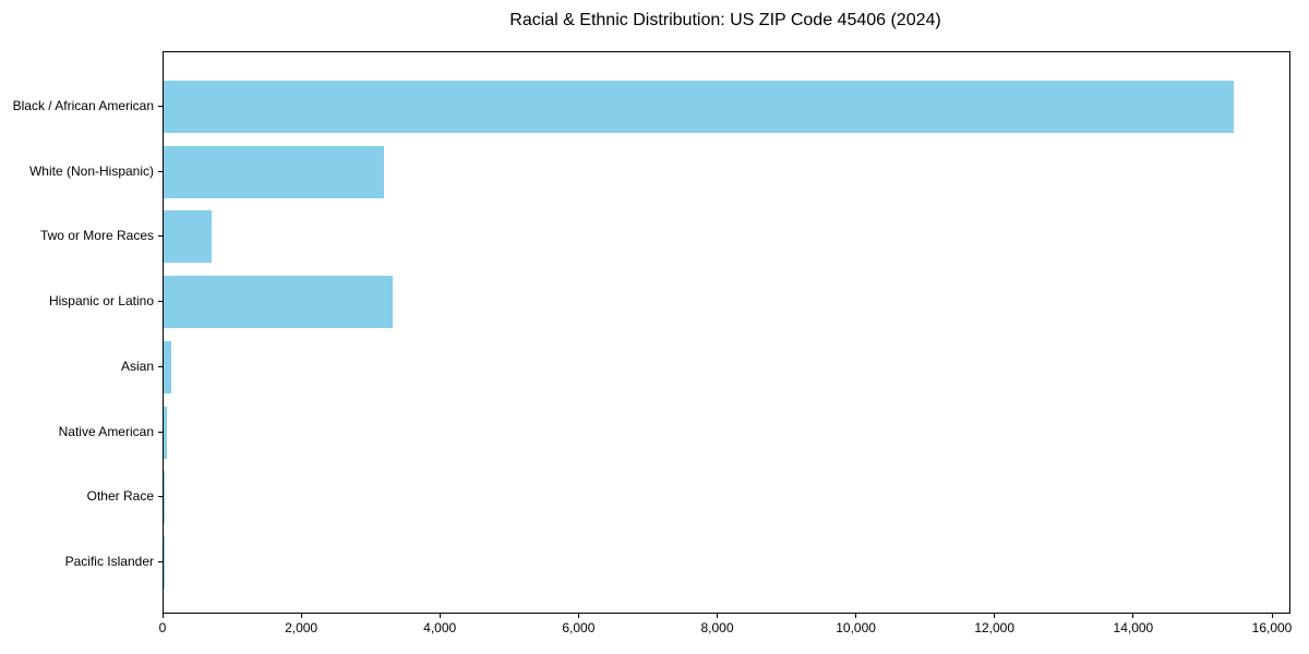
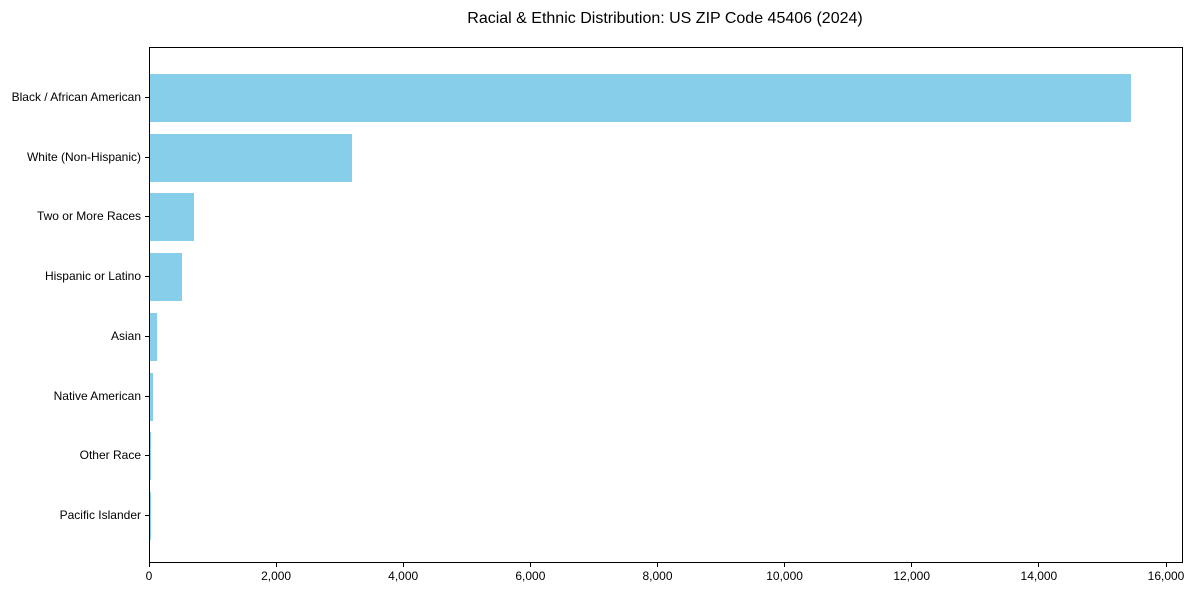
Hispanic or Latino: 3300 -> 500
